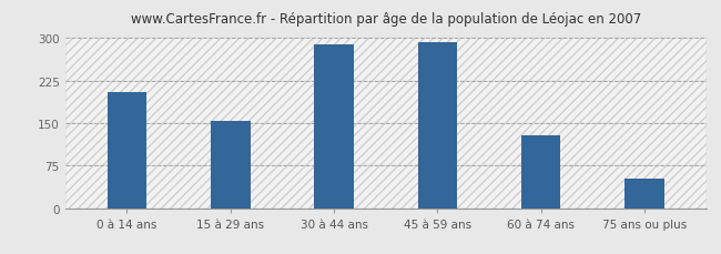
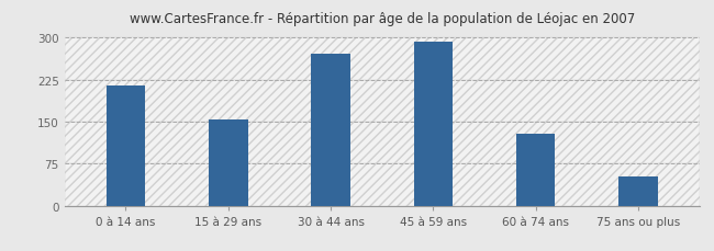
0 à 14 ans: 204 -> 215
30 à 44 ans: 288 -> 272
